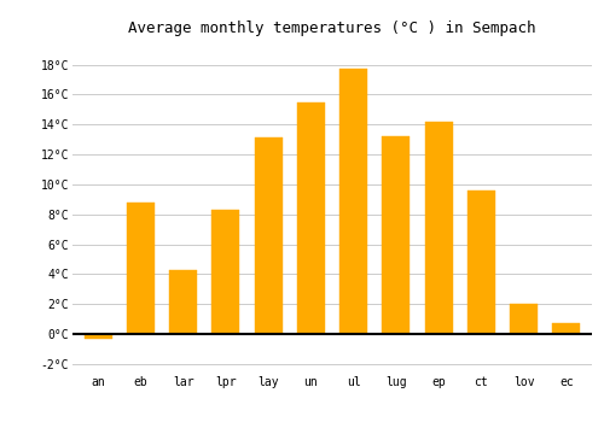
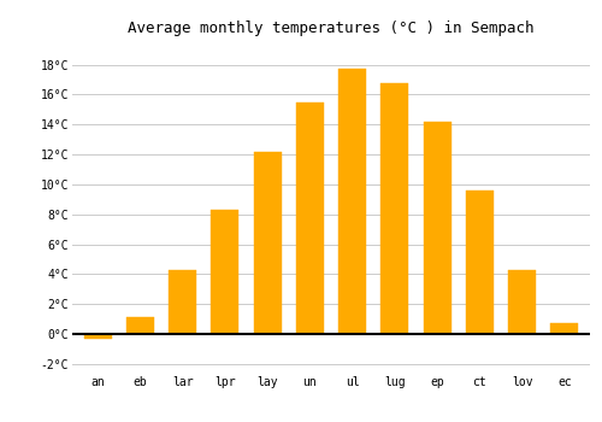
eb: 8.8°C -> 1.1°C
lay: 13.1°C -> 12.2°C
lug: 13.2°C -> 16.8°C
lov: 2.0°C -> 4.3°C
